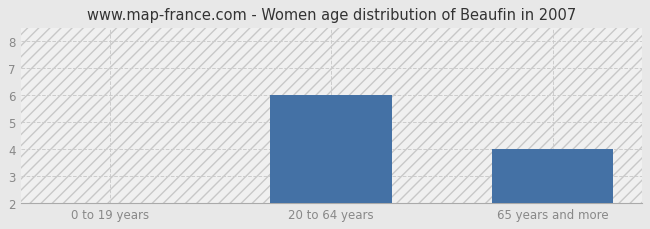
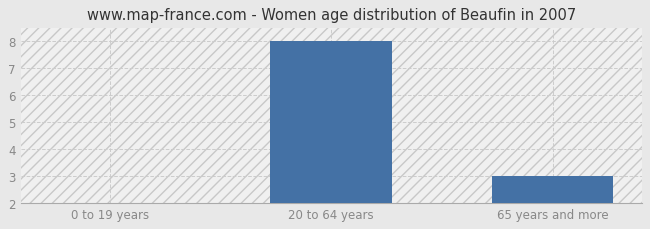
20 to 64 years: 6.00 -> 8.00
65 years and more: 4.00 -> 3.00
